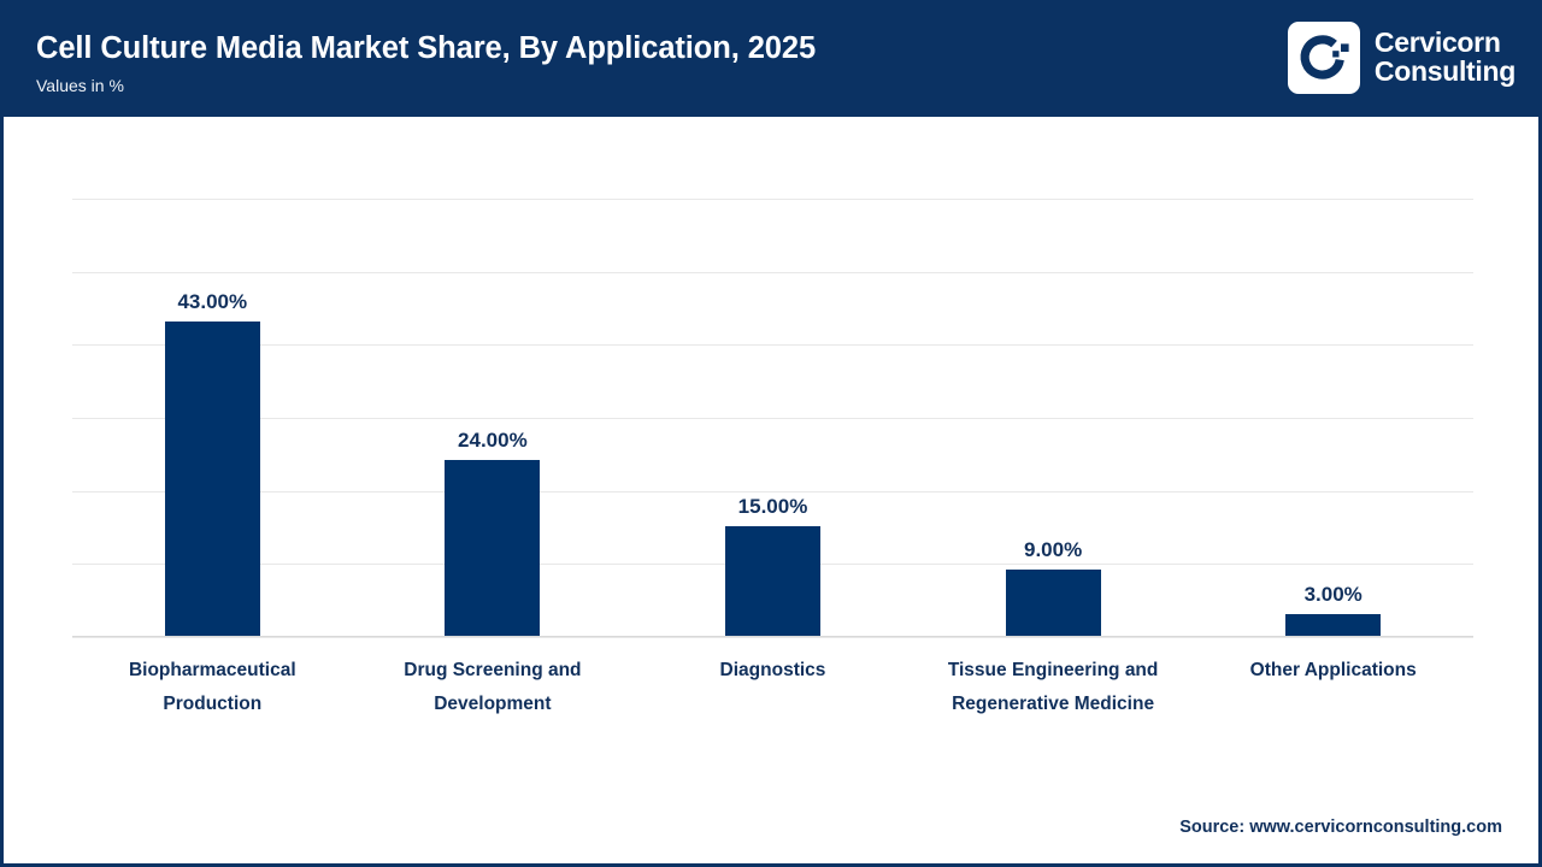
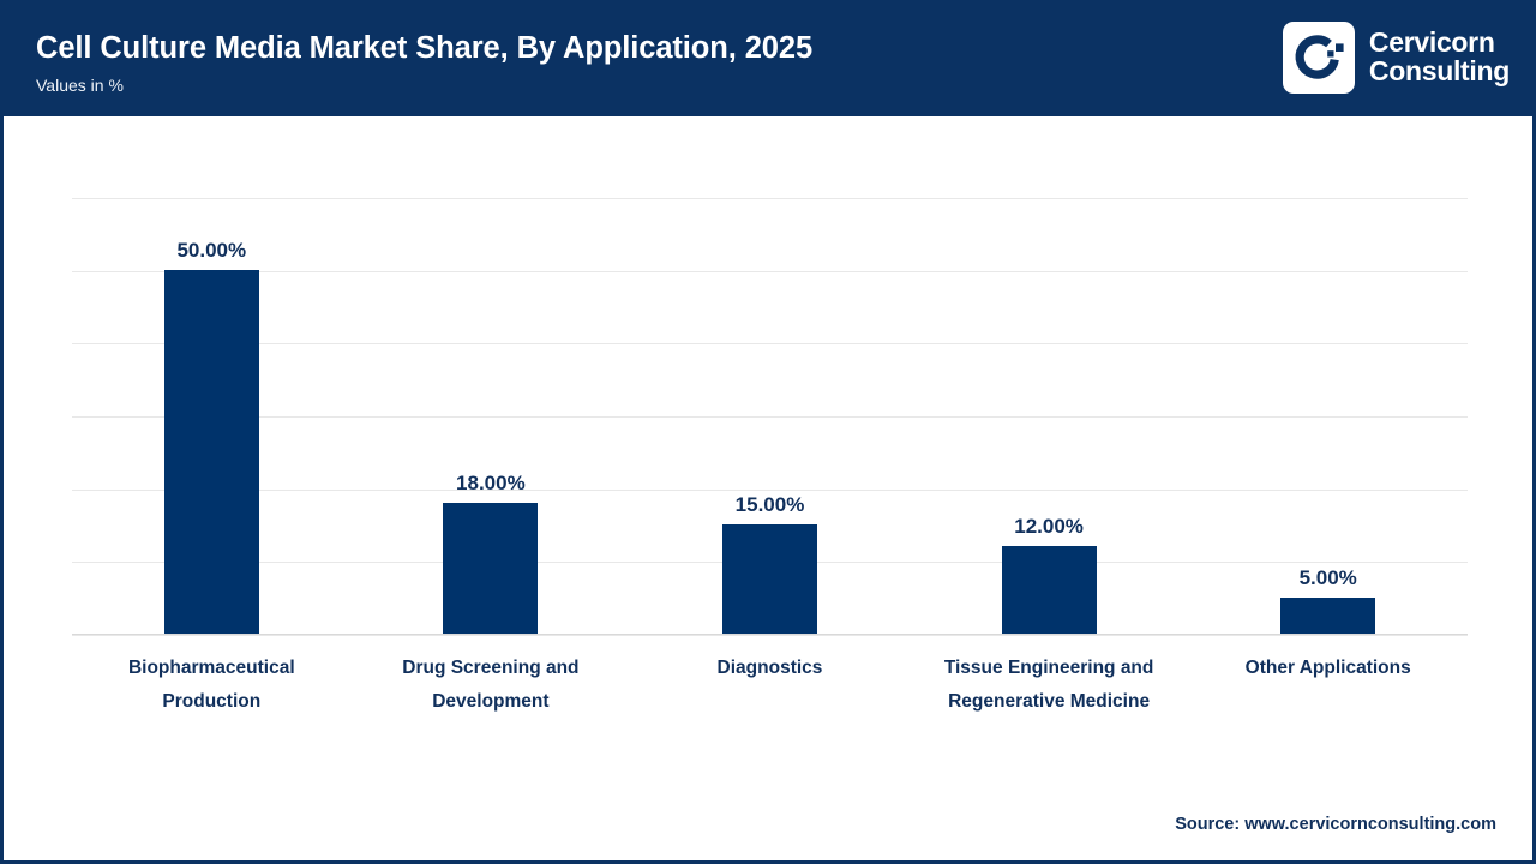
Biopharmaceutical Production: 43.00% -> 50.00%
Drug Screening and Development: 24.00% -> 18.00%
Tissue Engineering and Regenerative Medicine: 9.00% -> 12.00%
Other Applications: 3.00% -> 5.00%
